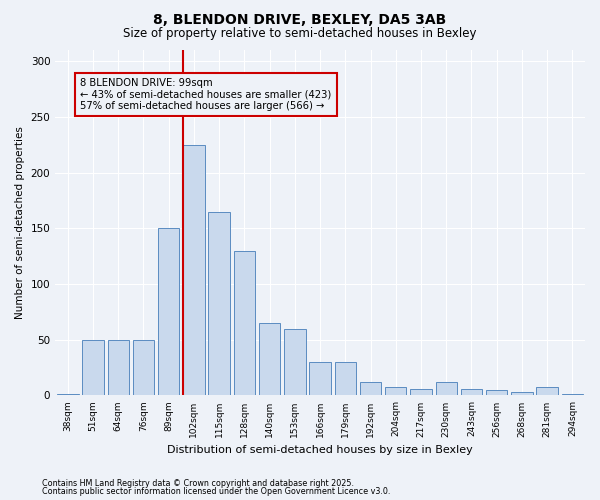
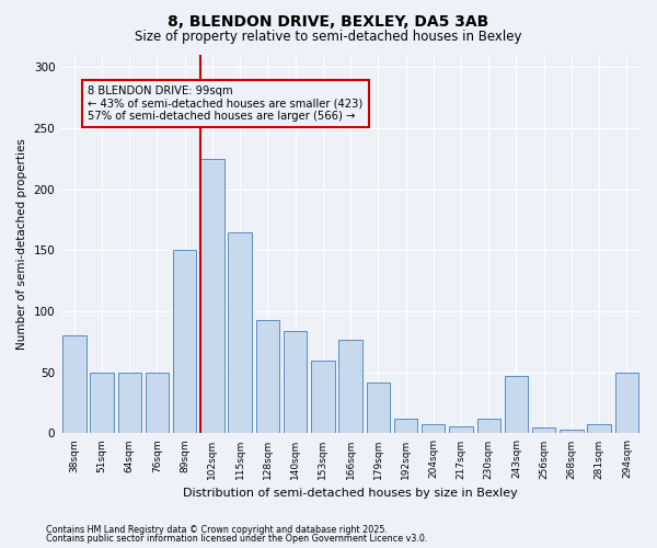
38sqm: 1 -> 80
128sqm: 130 -> 93
140sqm: 65 -> 84
166sqm: 30 -> 77
179sqm: 30 -> 42
243sqm: 6 -> 47
294sqm: 1 -> 50
